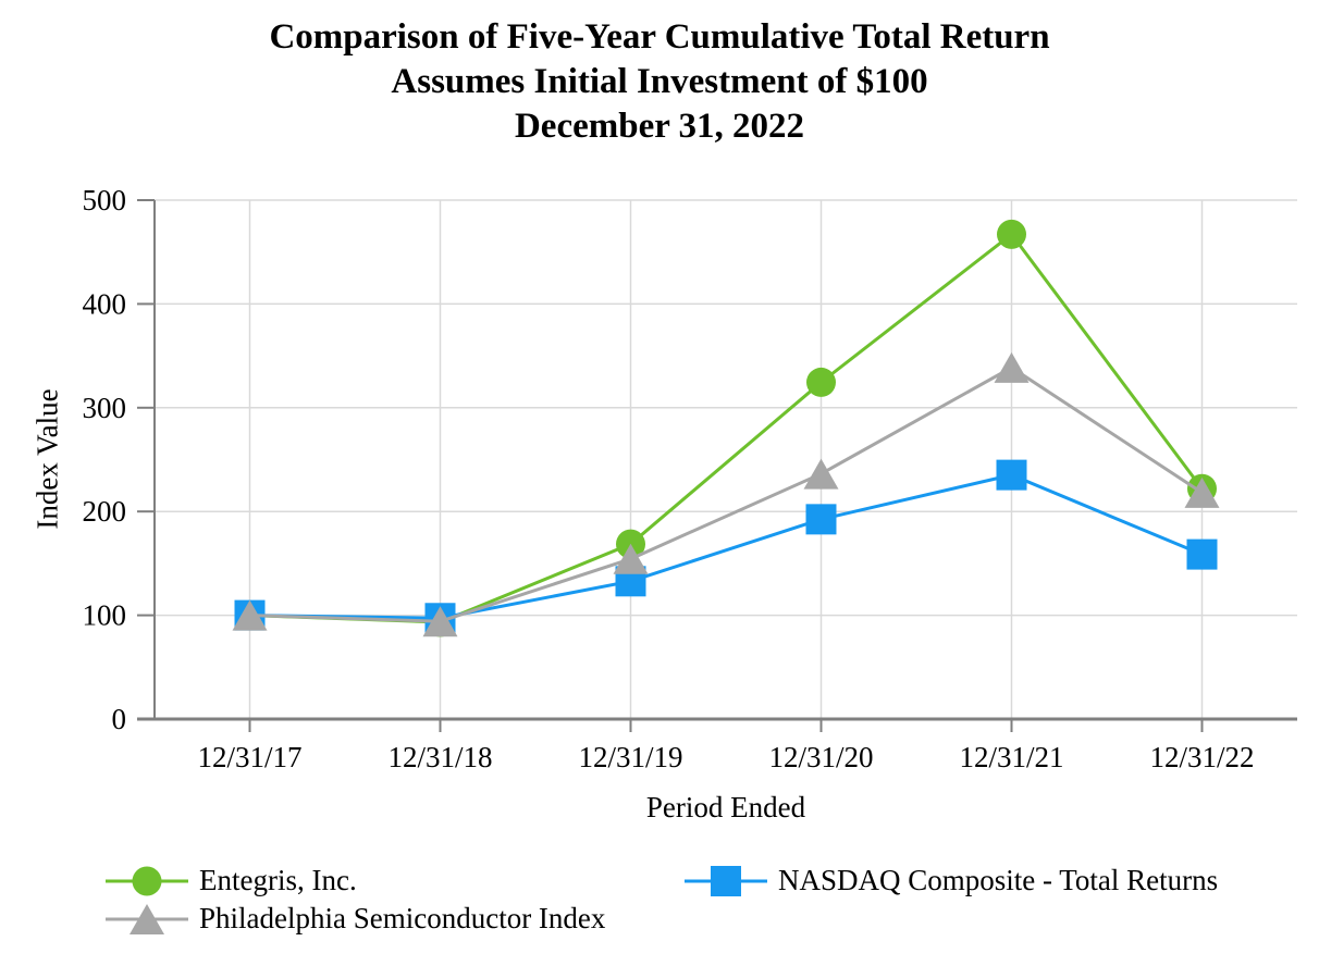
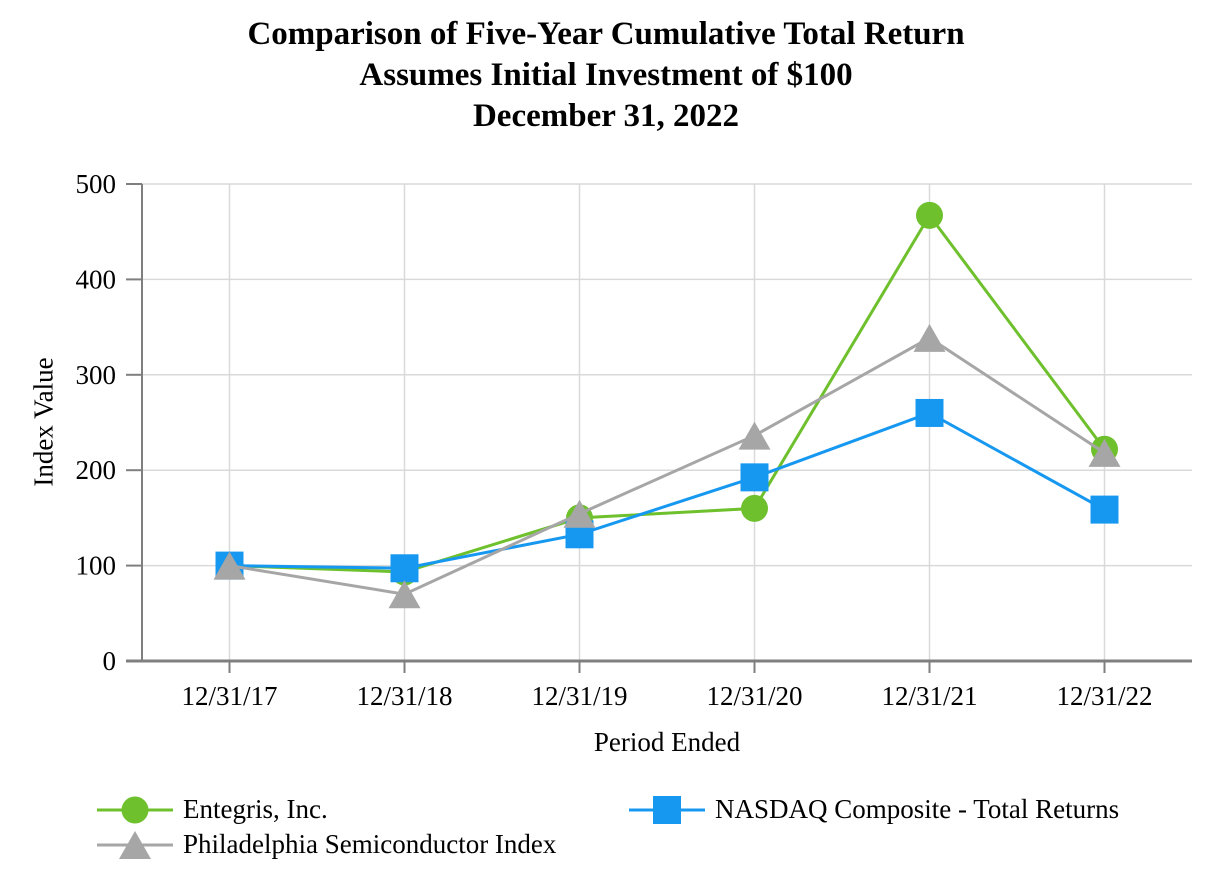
Philadelphia Semiconductor Index/12/31/18: 90 -> 70
Entegris, Inc./12/31/19: 170 -> 150
Entegris, Inc./12/31/20: 320 -> 160
NASDAQ Composite - Total Returns/12/31/21: 240 -> 260
